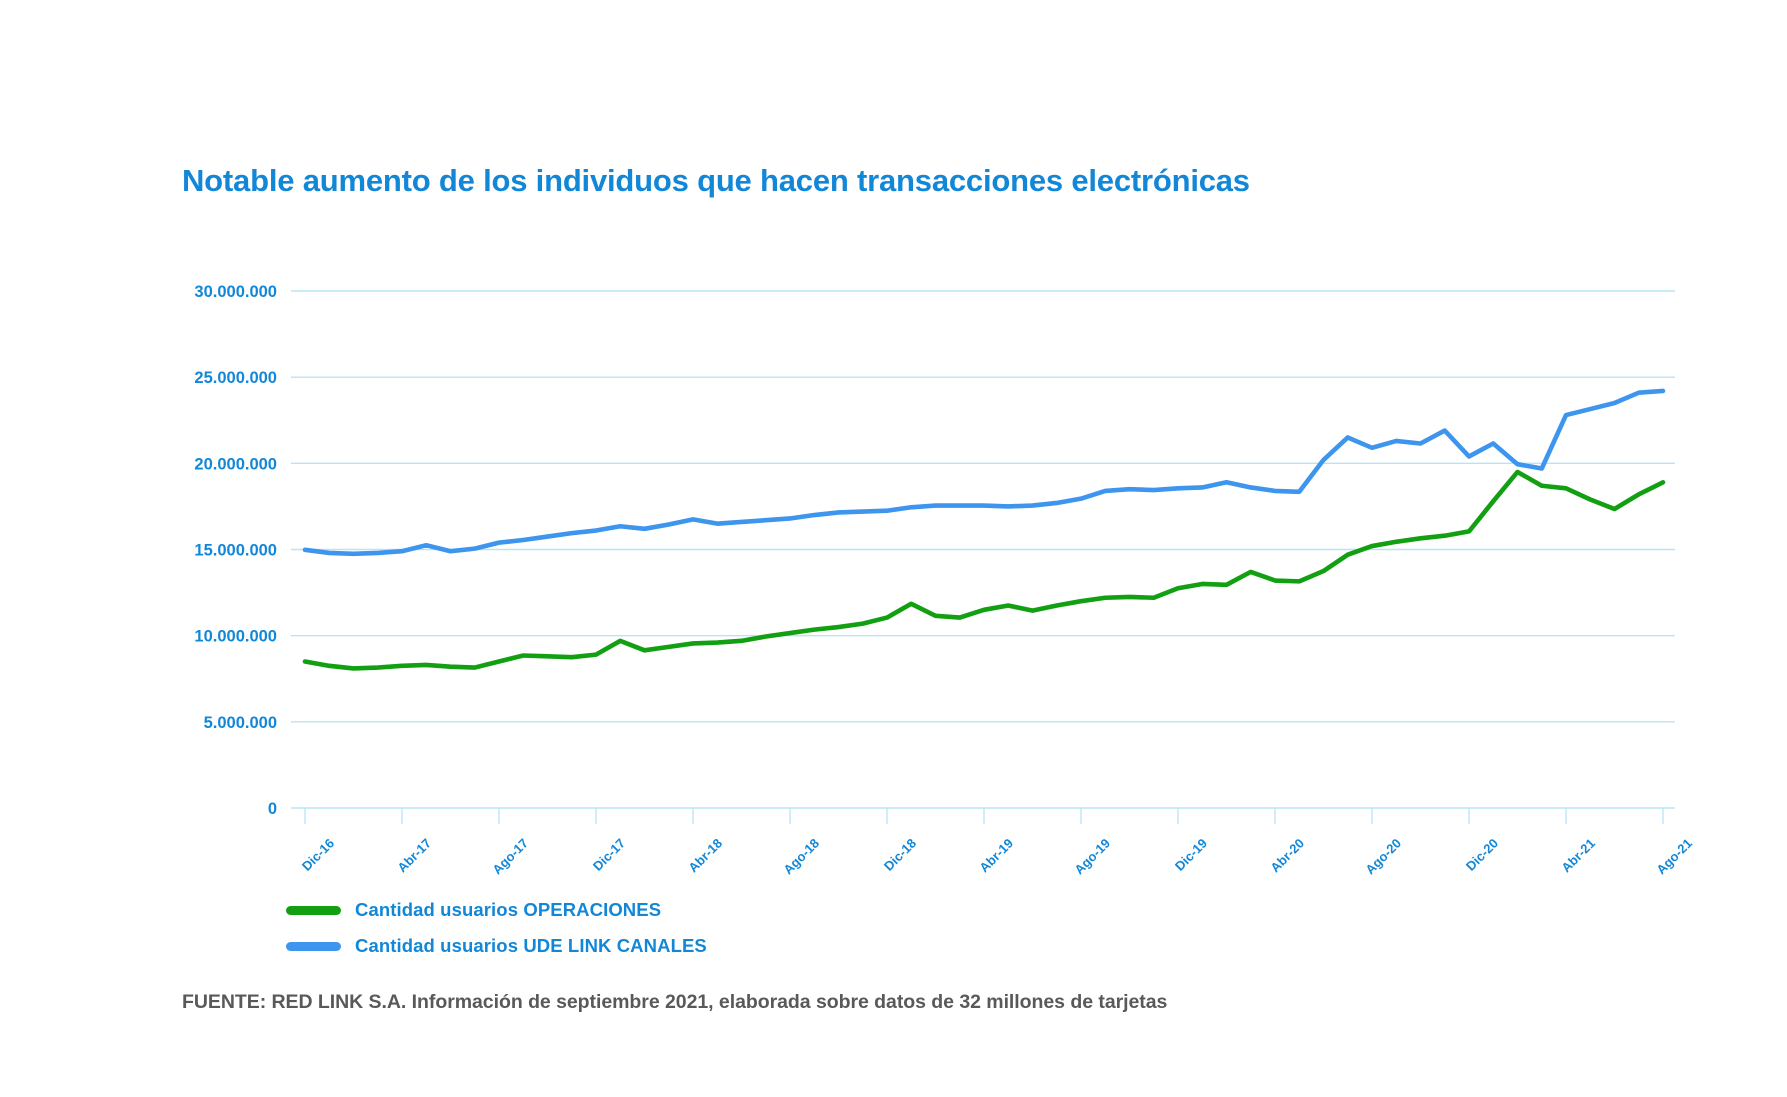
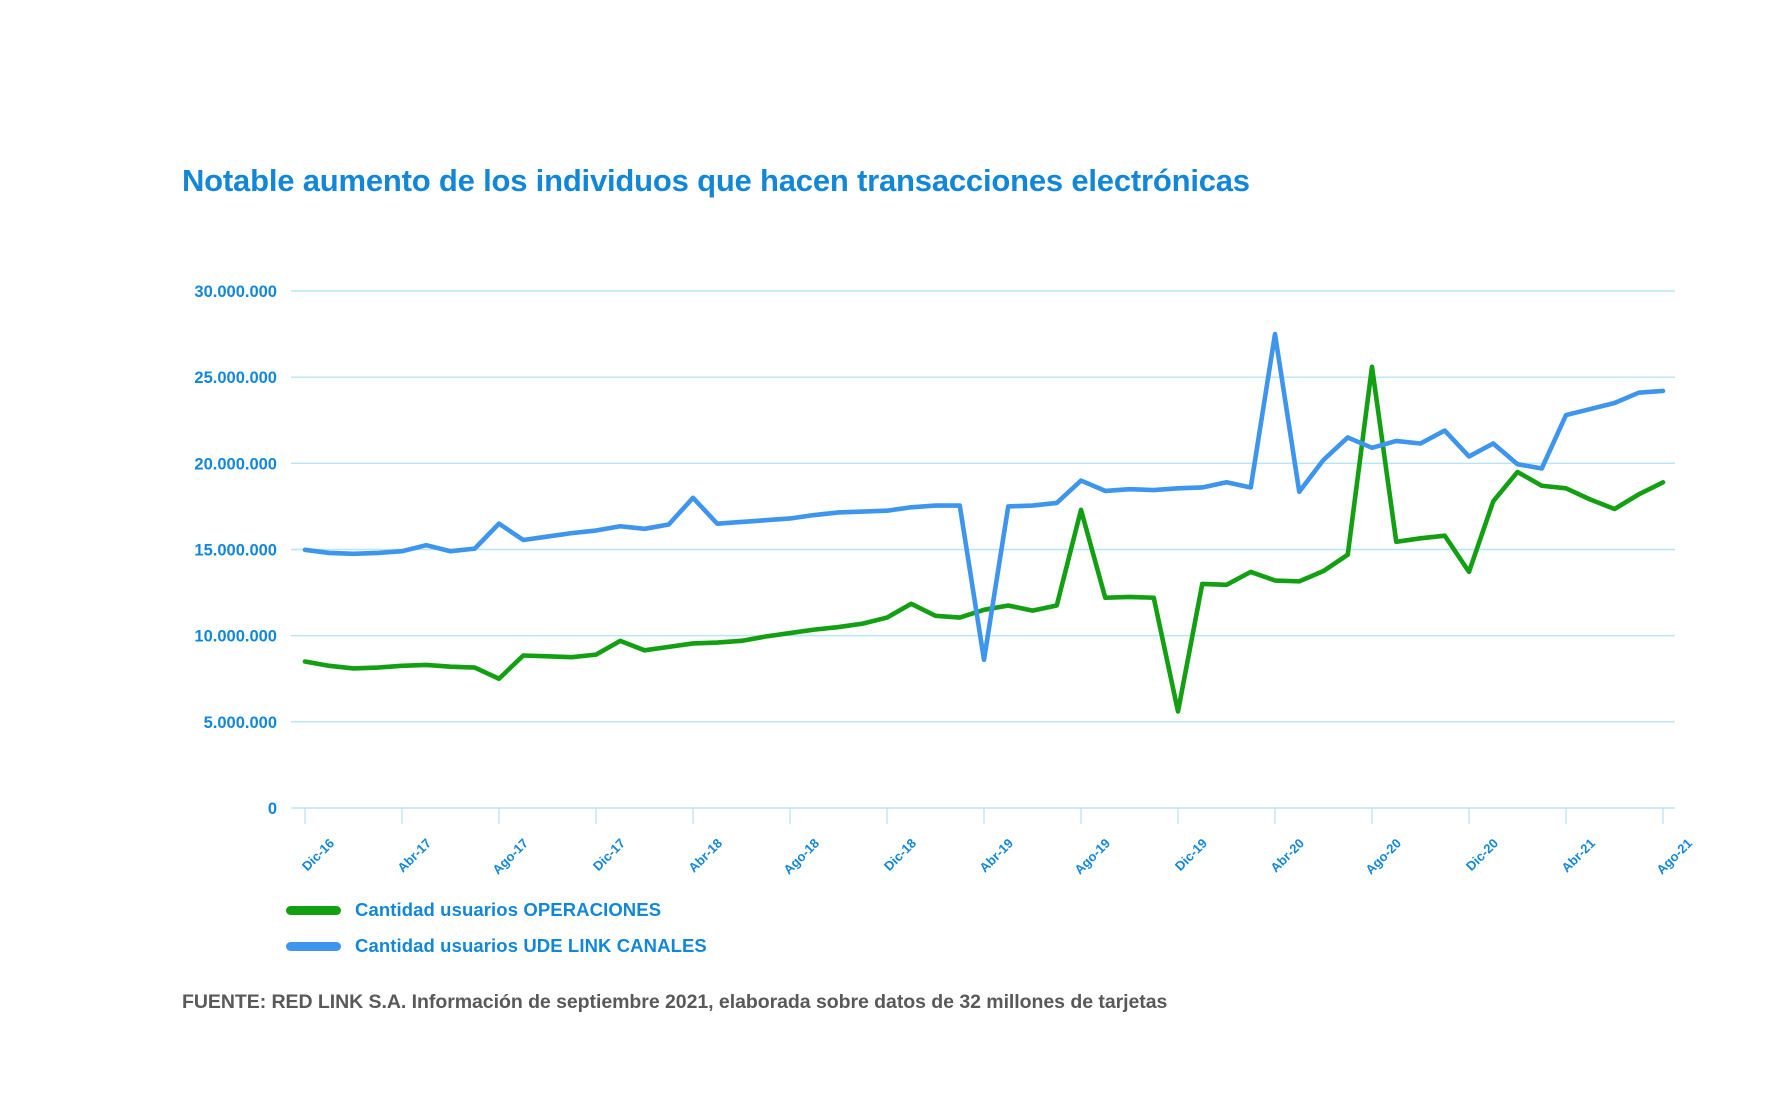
Cantidad usuarios OPERACIONES/Ago-17: 8500000 -> 7500000
Cantidad usuarios UDE LINK CANALES/Ago-17: 15400000 -> 16500000
Cantidad usuarios UDE LINK CANALES/Abr-18: 16800000 -> 18000000
Cantidad usuarios UDE LINK CANALES/Abr-19: 17600000 -> 8600000
Cantidad usuarios OPERACIONES/Ago-19: 12000000 -> 17300000
Cantidad usuarios UDE LINK CANALES/Ago-19: 18000000 -> 19000000
Cantidad usuarios OPERACIONES/Dic-19: 12800000 -> 5600000
Cantidad usuarios UDE LINK CANALES/Abr-20: 18400000 -> 27500000
Cantidad usuarios OPERACIONES/Ago-20: 15200000 -> 25600000
Cantidad usuarios OPERACIONES/Dic-20: 16000000 -> 13700000
